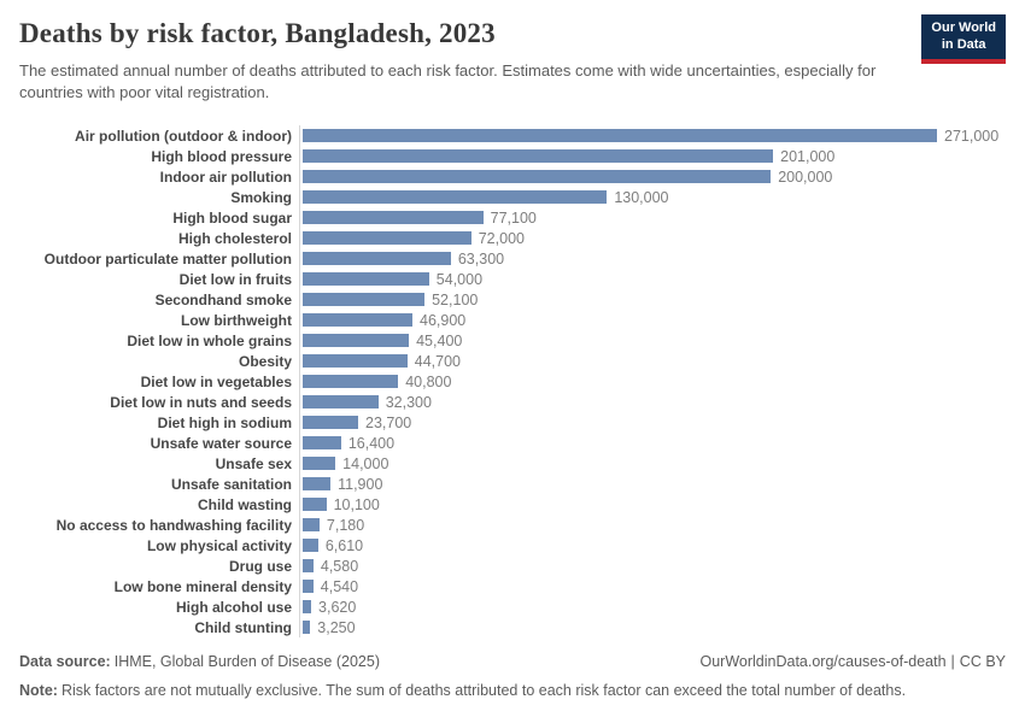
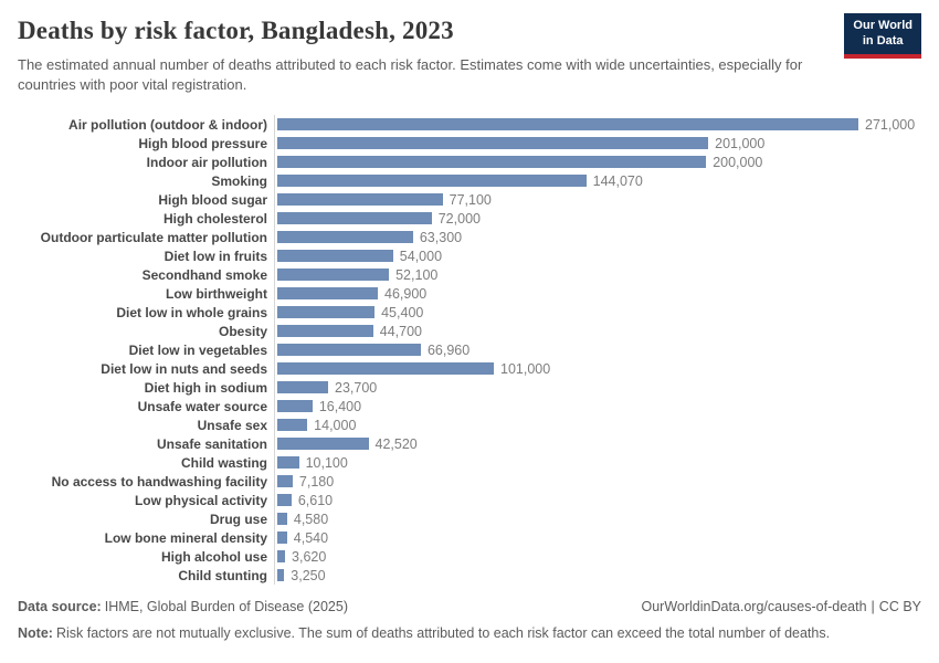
Smoking: 130,000 -> 144,070
Diet low in vegetables: 40,800 -> 66,960
Diet low in nuts and seeds: 32,300 -> 101,000
Unsafe sanitation: 11,900 -> 42,520
